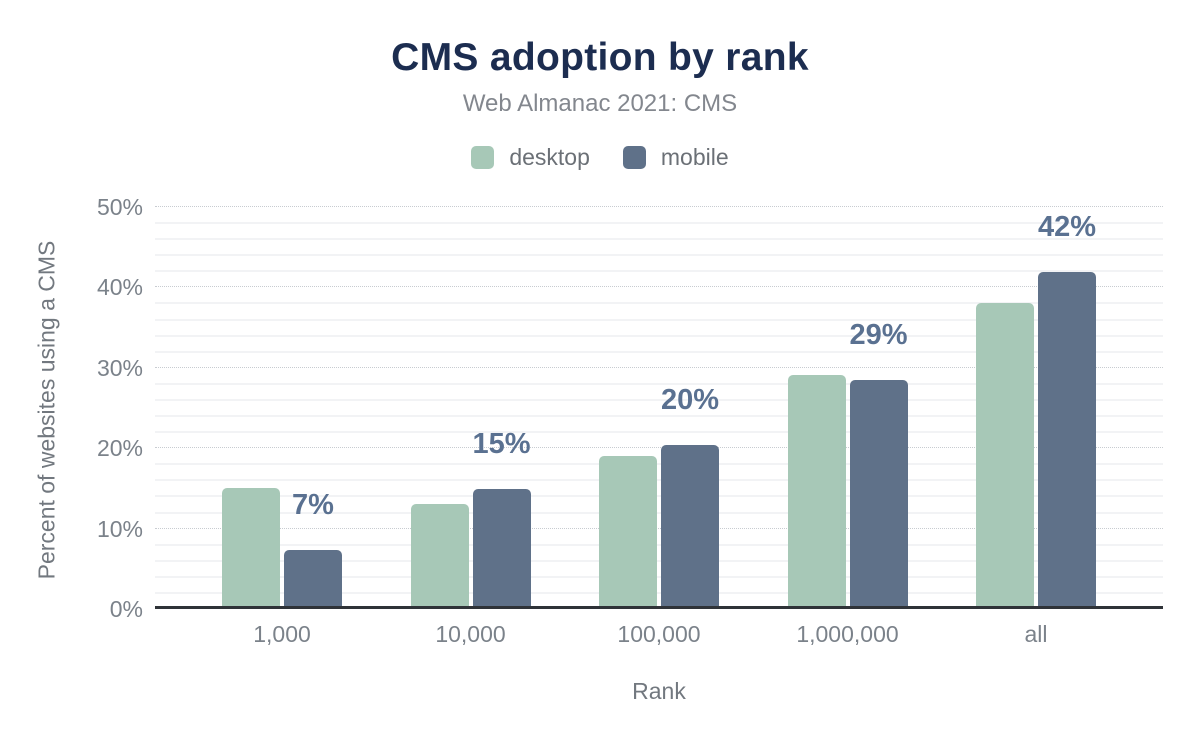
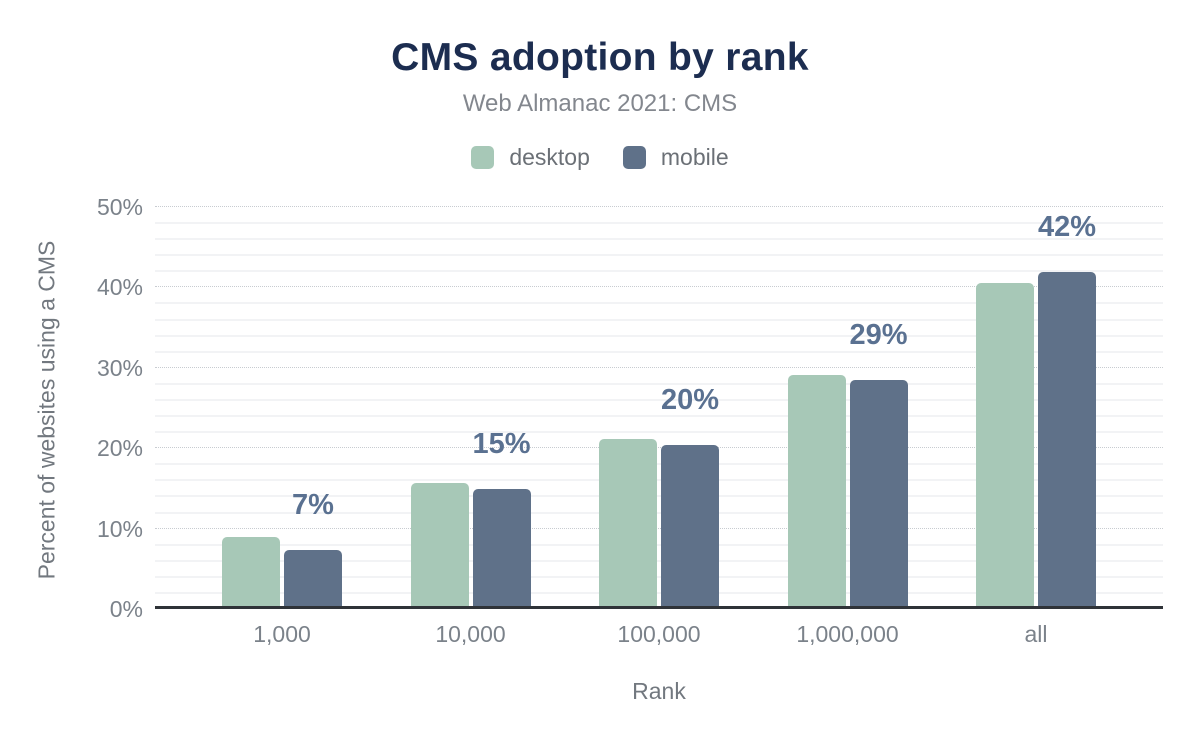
desktop/1,000: 15% -> 9%
desktop/10,000: 13% -> 16%
desktop/100,000: 19% -> 21%
desktop/all: 38% -> 40%
